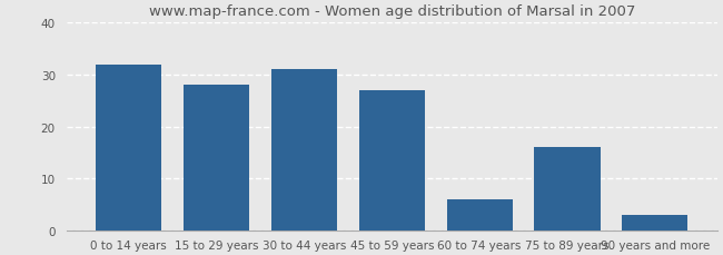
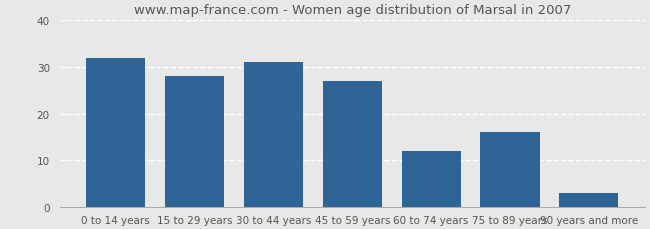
60 to 74 years: 6 -> 12
